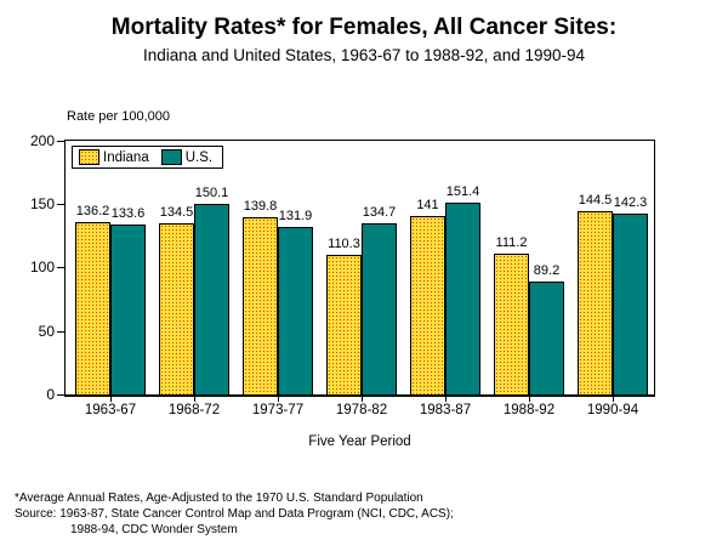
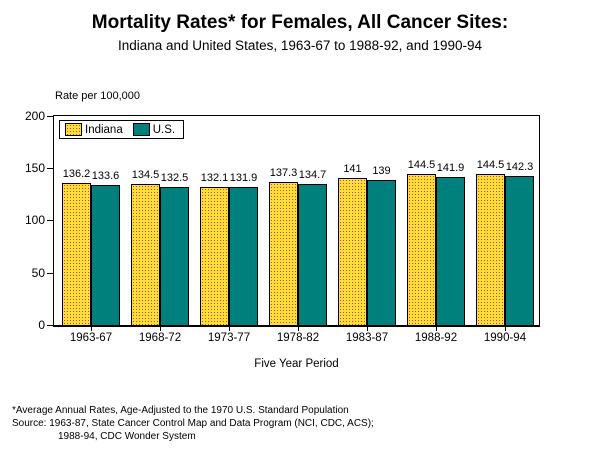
U.S./1968-72: 150.1 -> 132.5
Indiana/1973-77: 139.8 -> 132.1
Indiana/1978-82: 110.3 -> 137.3
U.S./1983-87: 151.4 -> 139
Indiana/1988-92: 111.2 -> 144.5
U.S./1988-92: 89.2 -> 141.9
